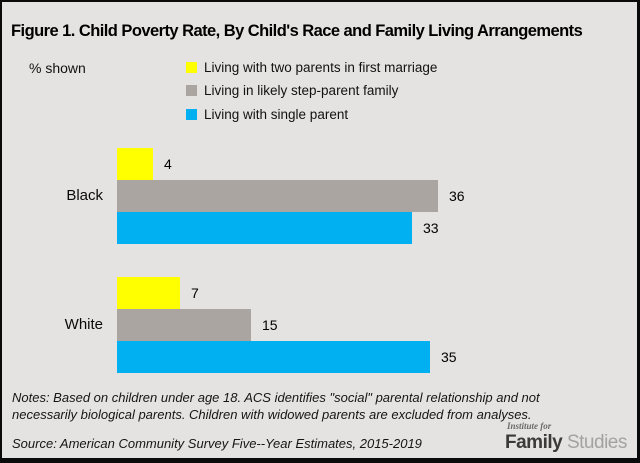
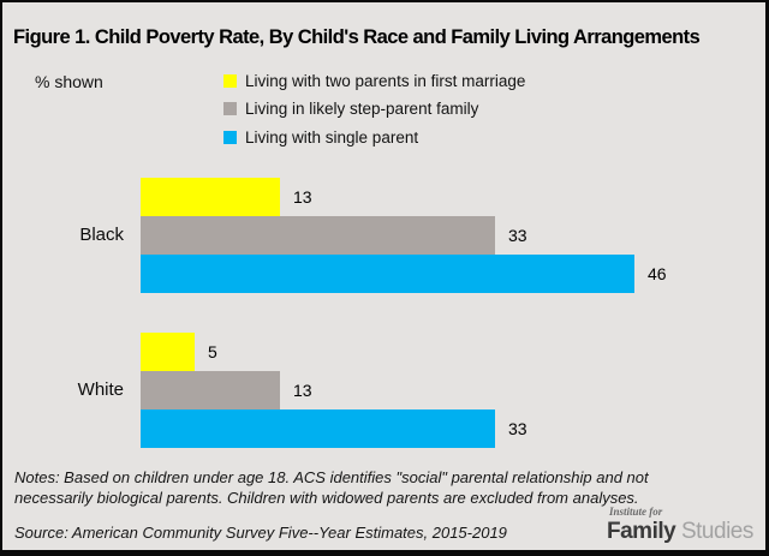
Living with two parents in first marriage/Black: 4 -> 13
Living in likely step-parent family/Black: 36 -> 33
Living with single parent/Black: 33 -> 46
Living with two parents in first marriage/White: 7 -> 5
Living in likely step-parent family/White: 15 -> 13
Living with single parent/White: 35 -> 33
